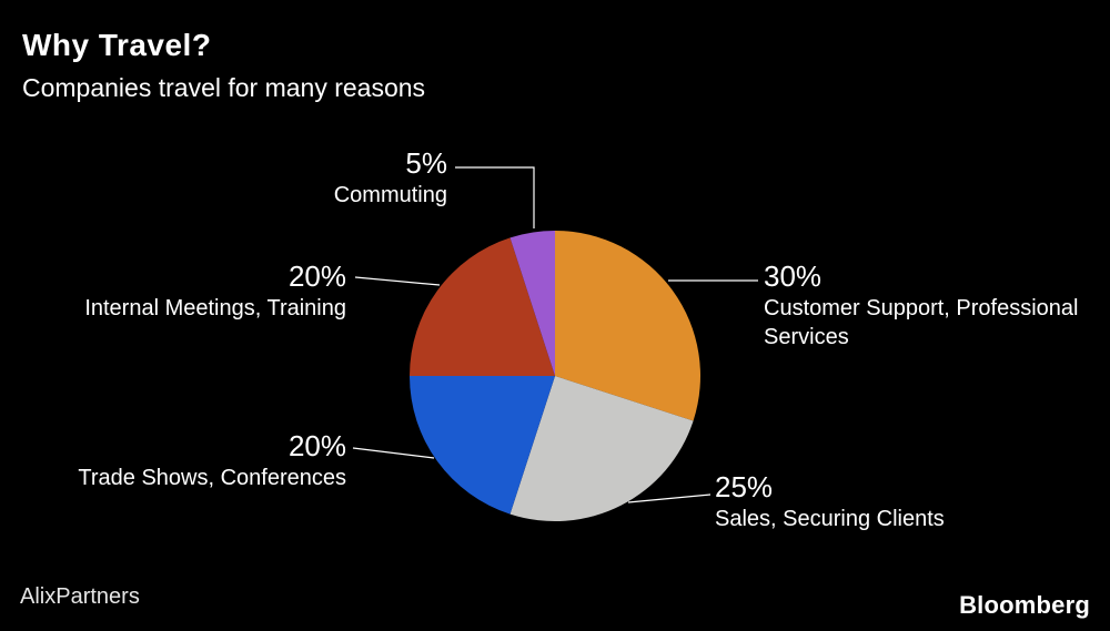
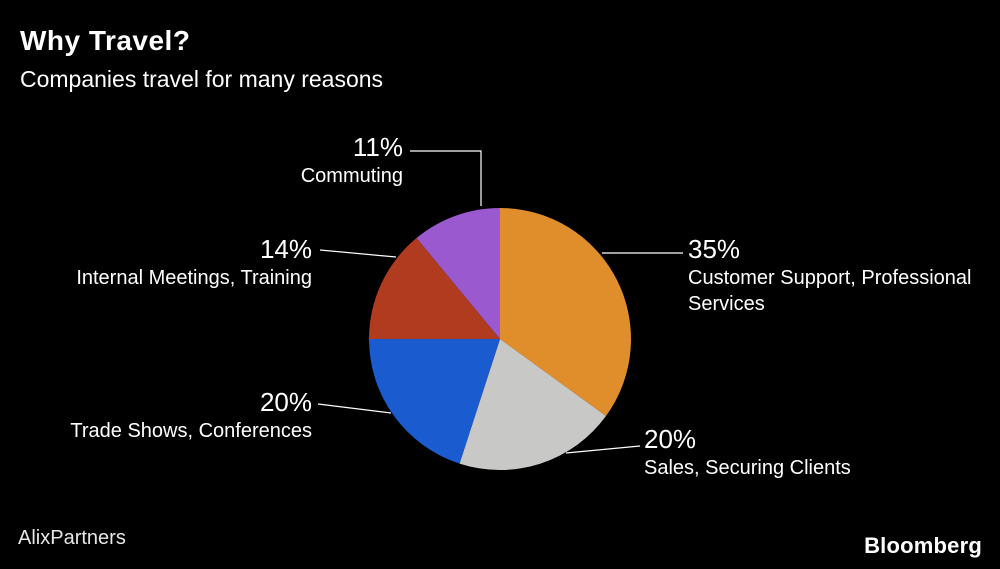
Customer Support, Professional Services: 30% -> 35%
Sales, Securing Clients: 25% -> 20%
Internal Meetings, Training: 20% -> 14%
Commuting: 5% -> 11%
